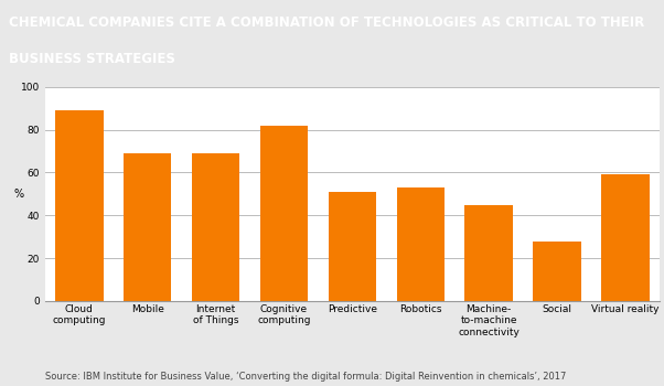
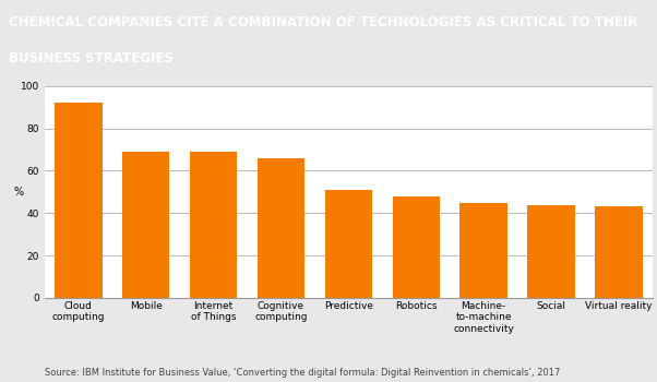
Cloud computing: 89 -> 92
Cognitive computing: 82 -> 66
Robotics: 53 -> 48
Social: 28 -> 44
Virtual reality: 59 -> 43
